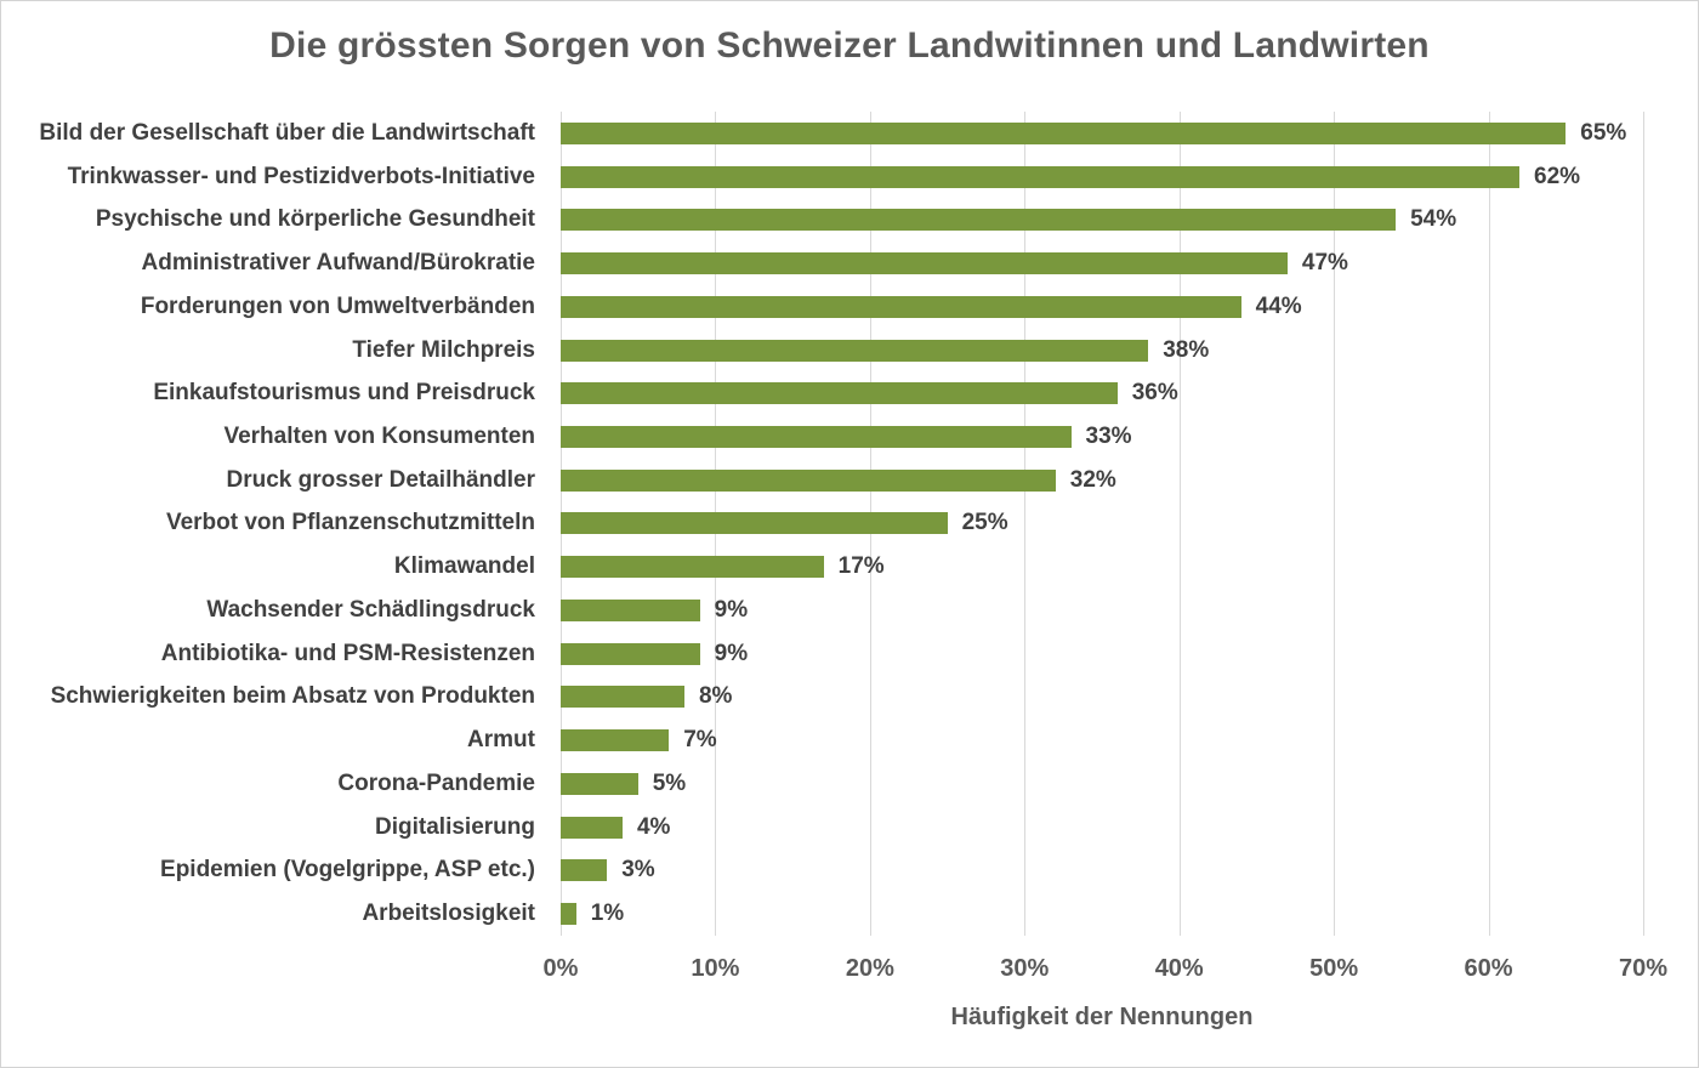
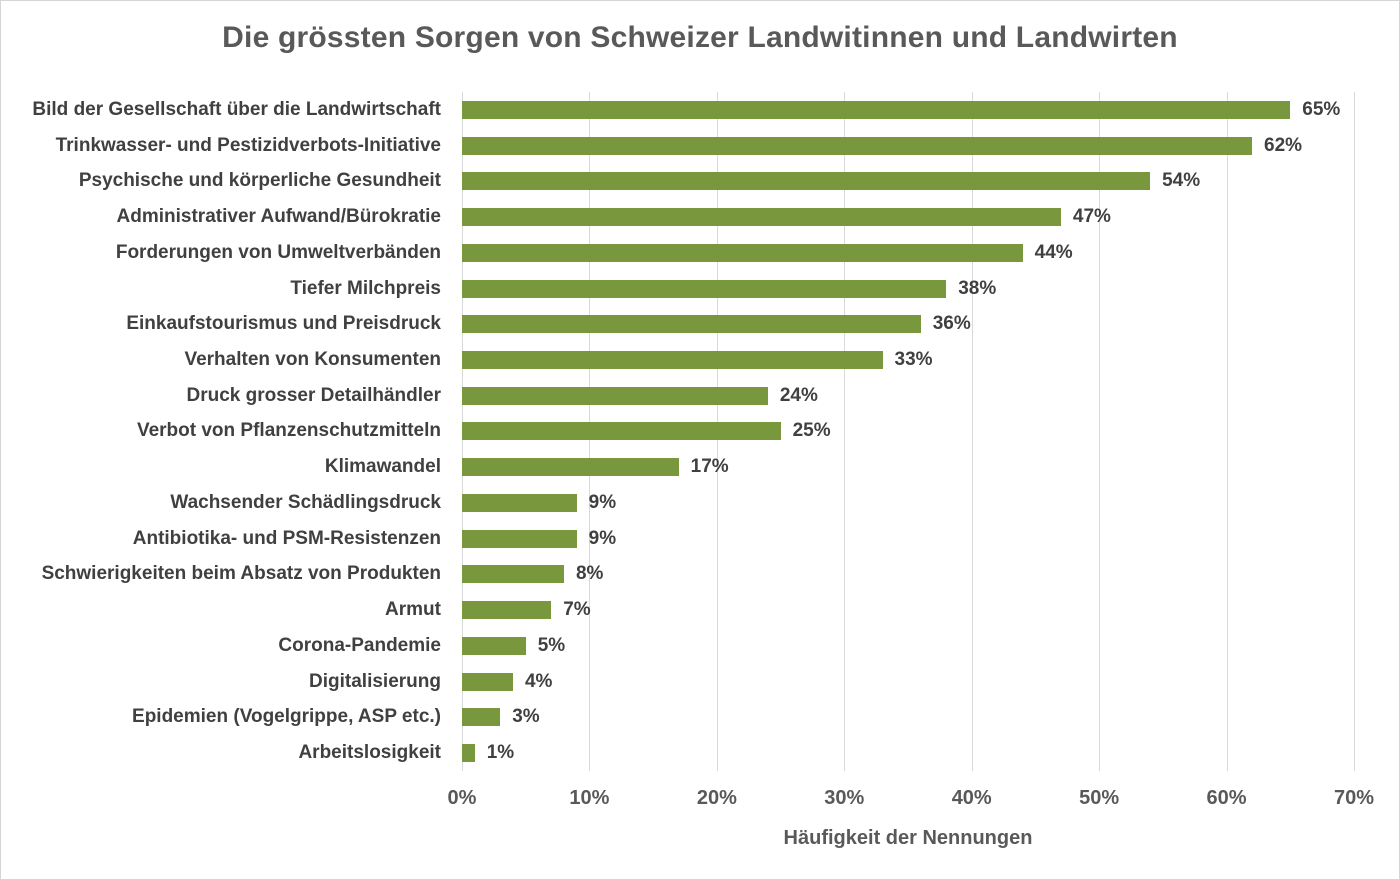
Druck grosser Detailhändler: 32% -> 24%
